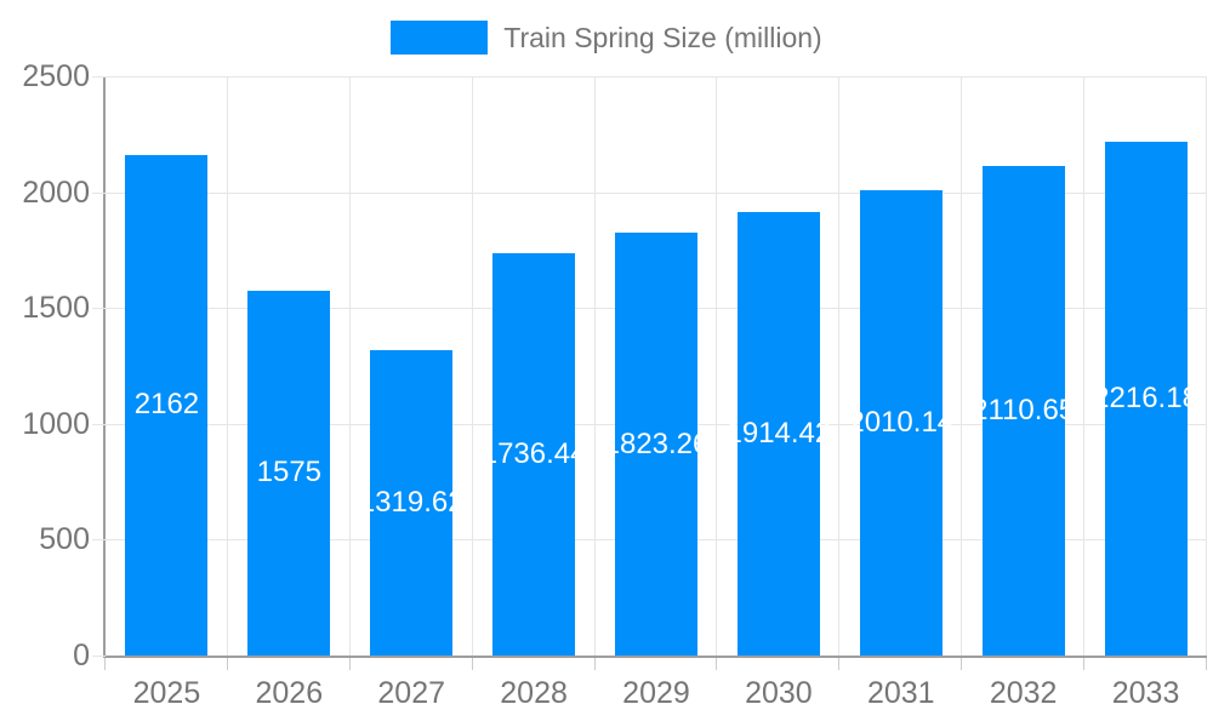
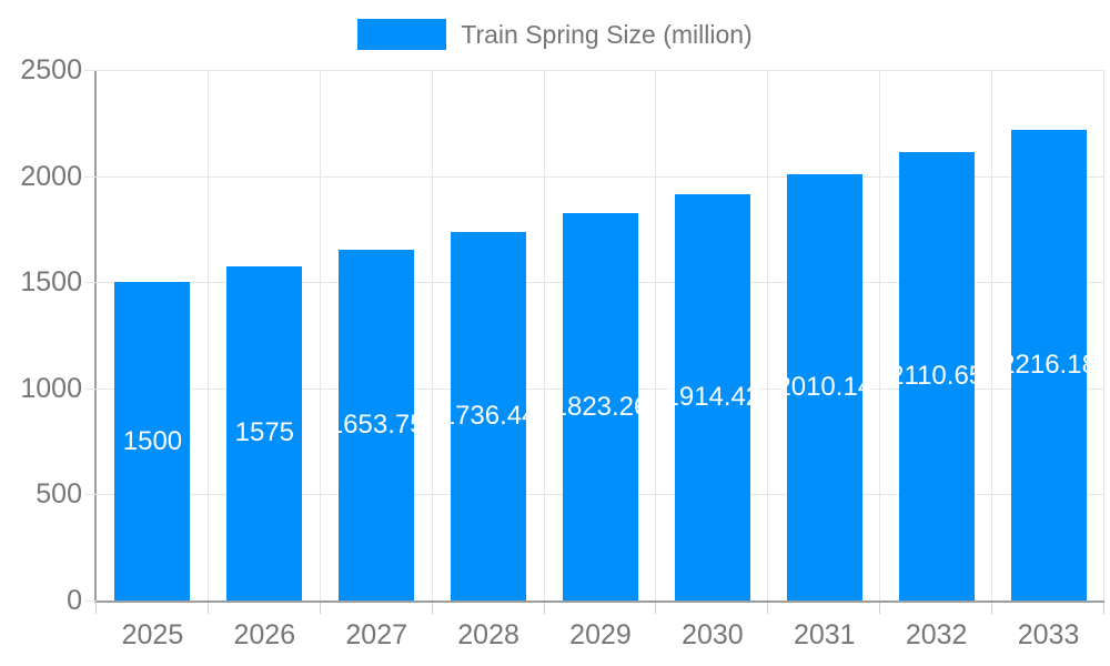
2025: 2162 -> 1500
2027: 1319.62 -> 1653.75
